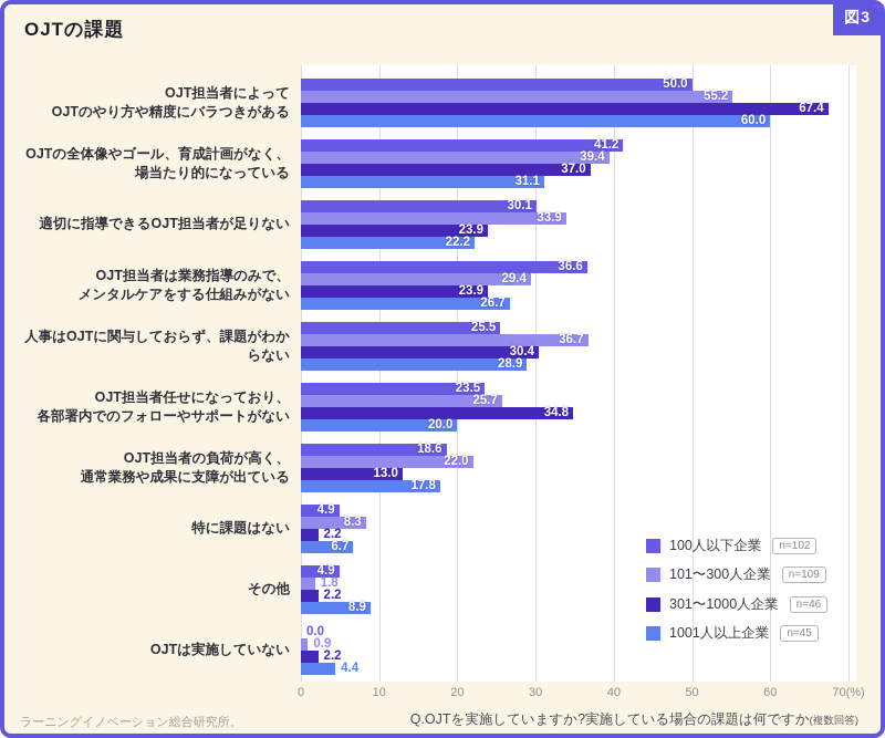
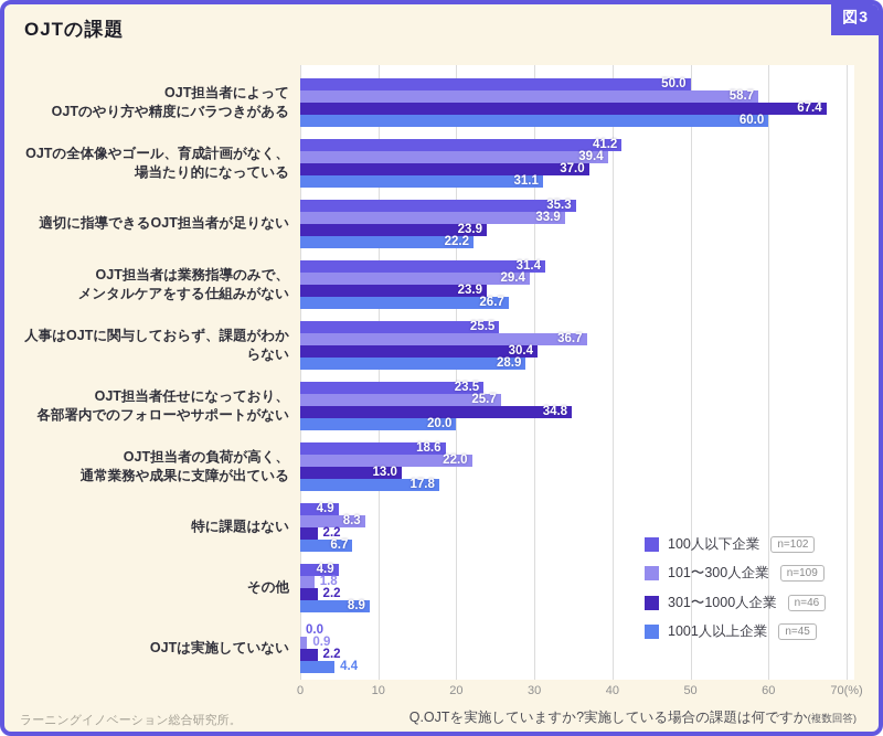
101〜300人企業/OJT担当者によって OJTのやり方や精度にバラつきがある: 55.2 -> 58.7
100人以下企業/適切に指導できるOJT担当者が足りない: 30.1 -> 35.3
100人以下企業/OJT担当者は業務指導のみで、 メンタルケアをする仕組みがない: 36.6 -> 31.4
